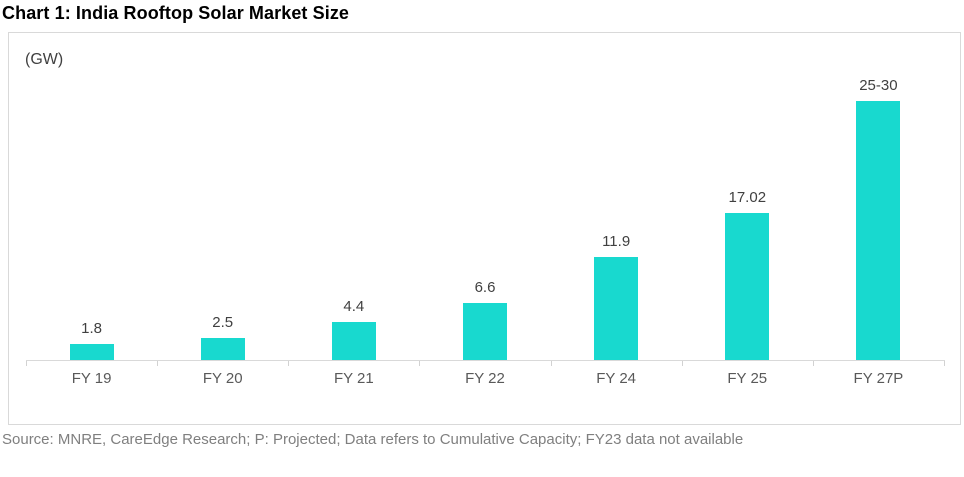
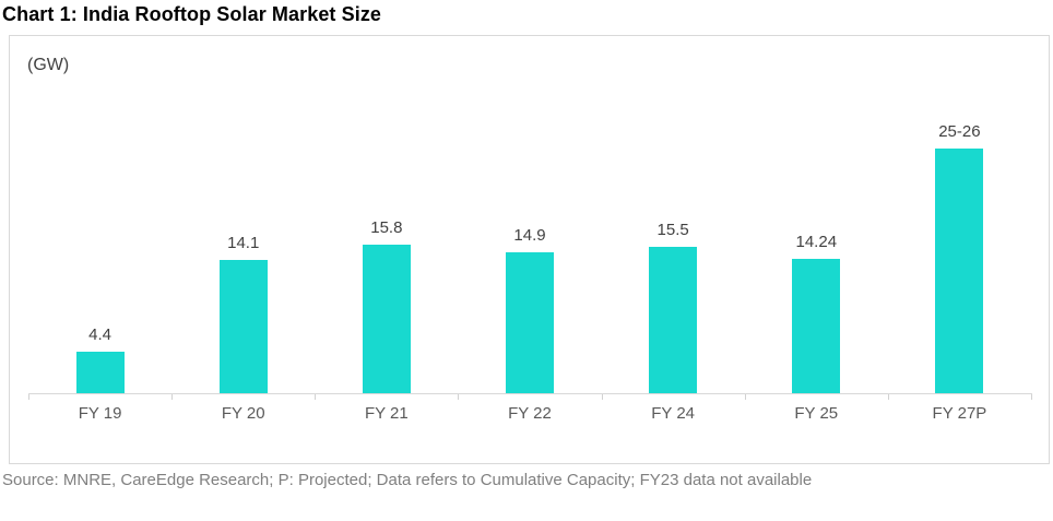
FY 19: 1.8 -> 4.4
FY 20: 2.5 -> 14.1
FY 21: 4.4 -> 15.8
FY 22: 6.6 -> 14.9
FY 24: 11.9 -> 15.5
FY 25: 17.02 -> 14.24
FY 27P: 30 -> 26
